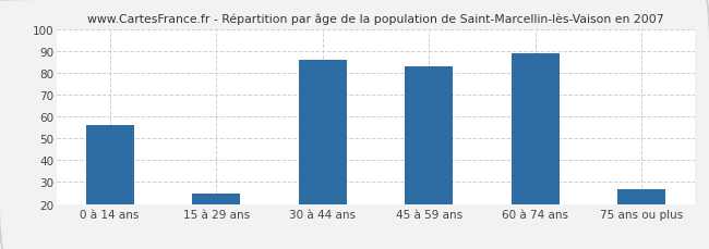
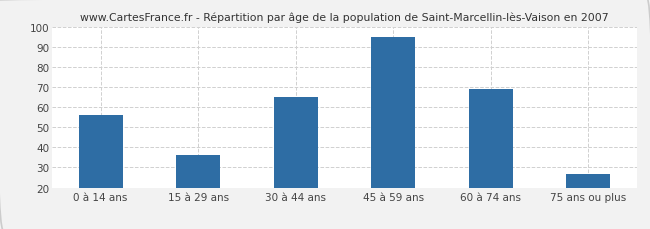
15 à 29 ans: 25 -> 36
30 à 44 ans: 86 -> 65
45 à 59 ans: 83 -> 95
60 à 74 ans: 89 -> 69
